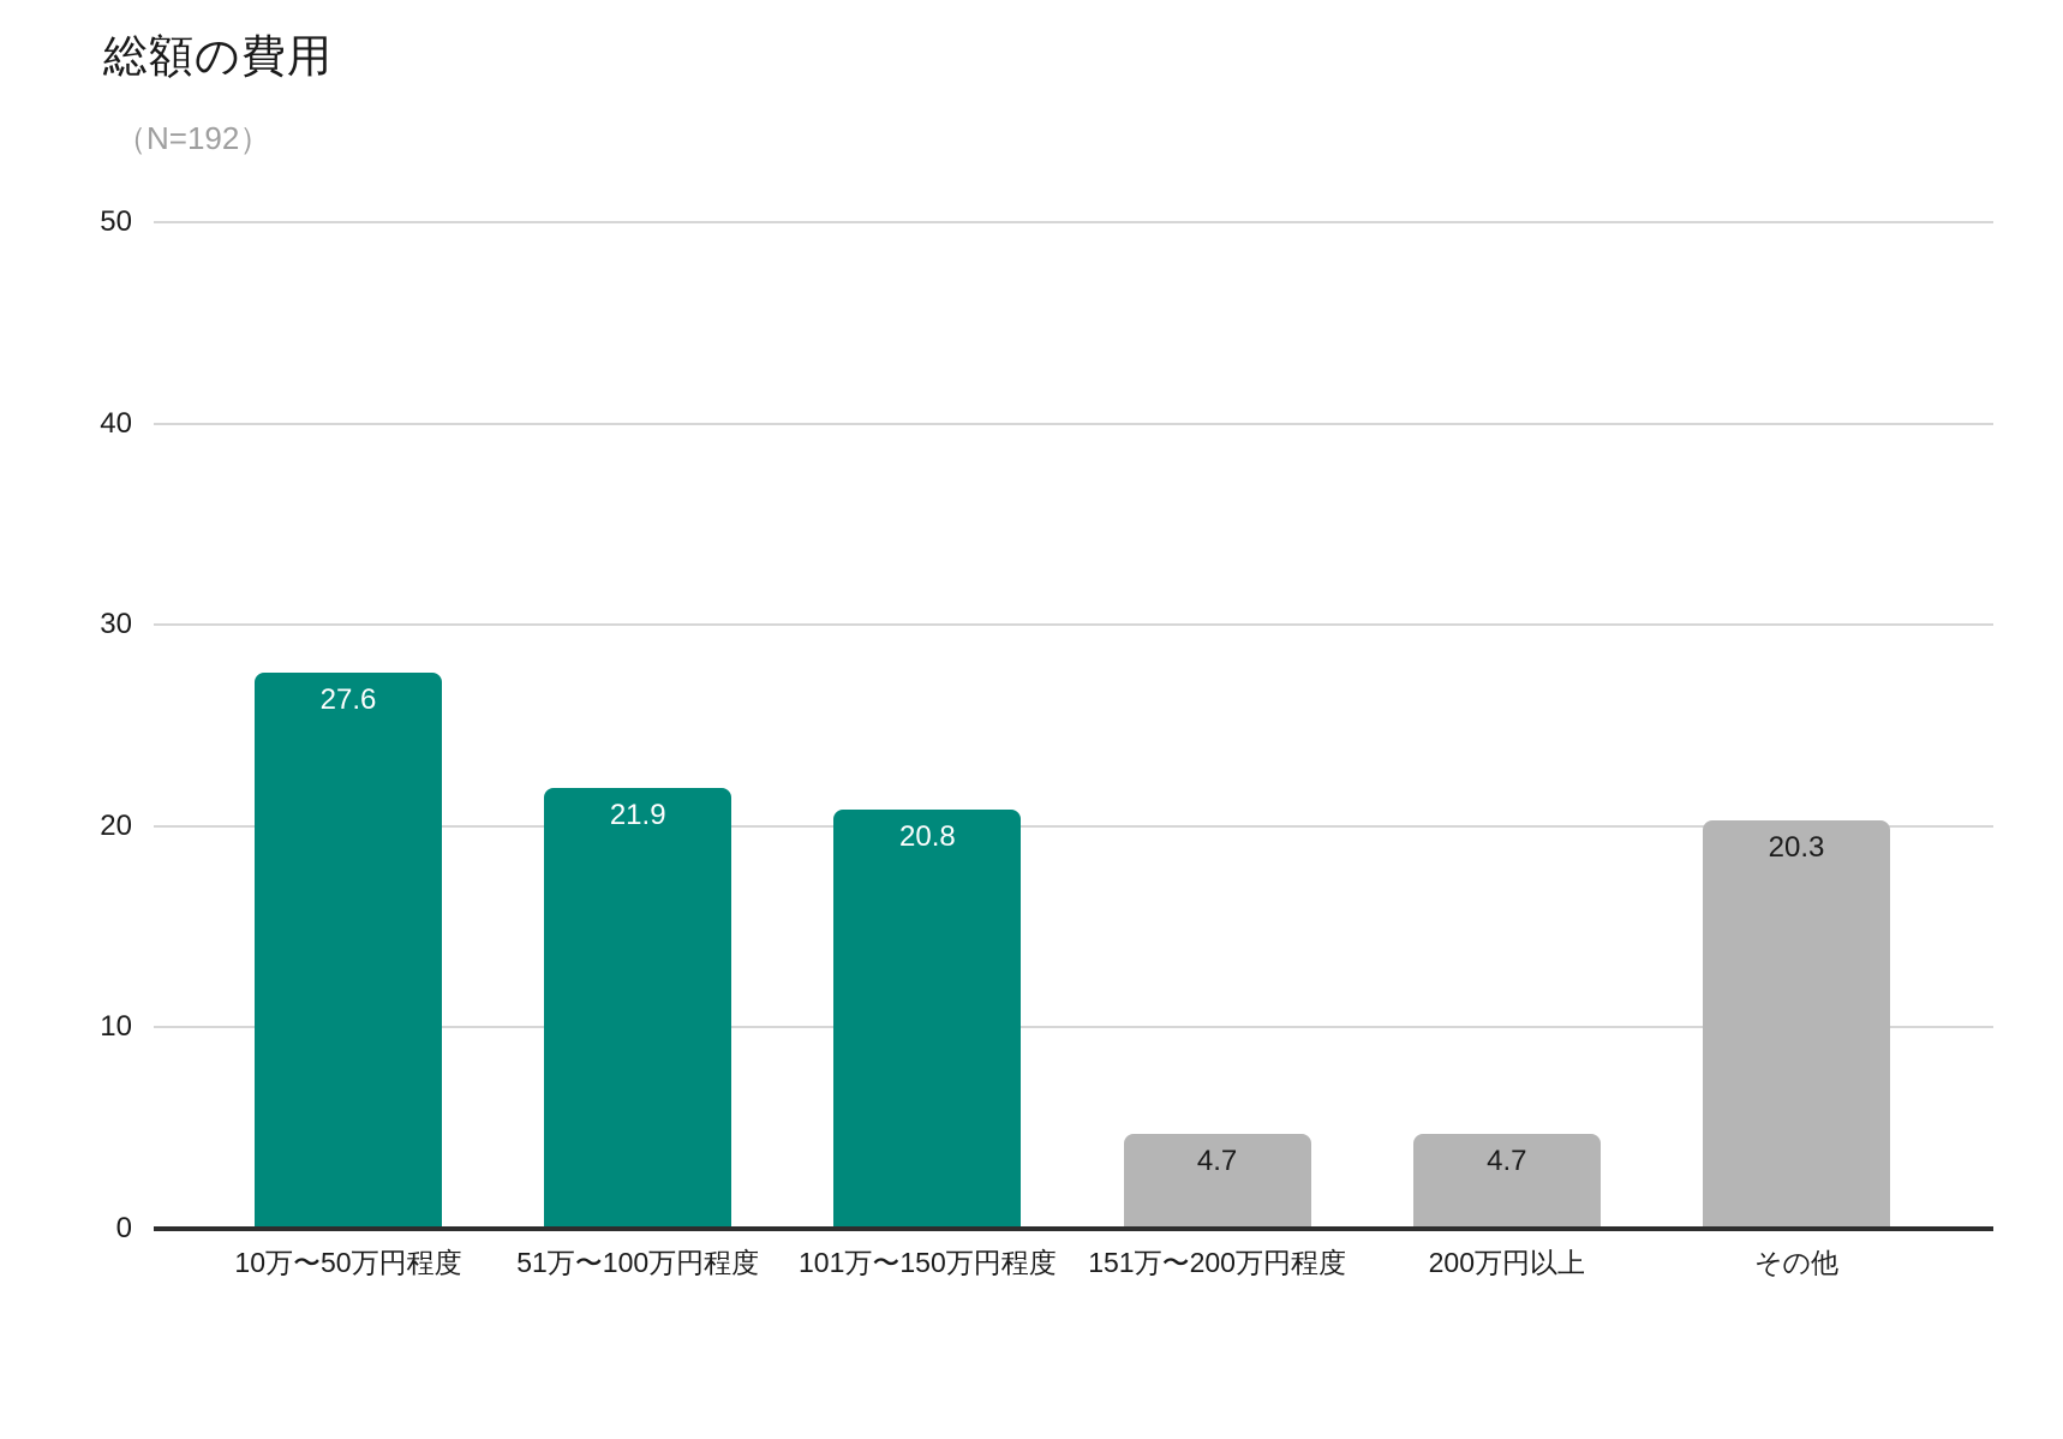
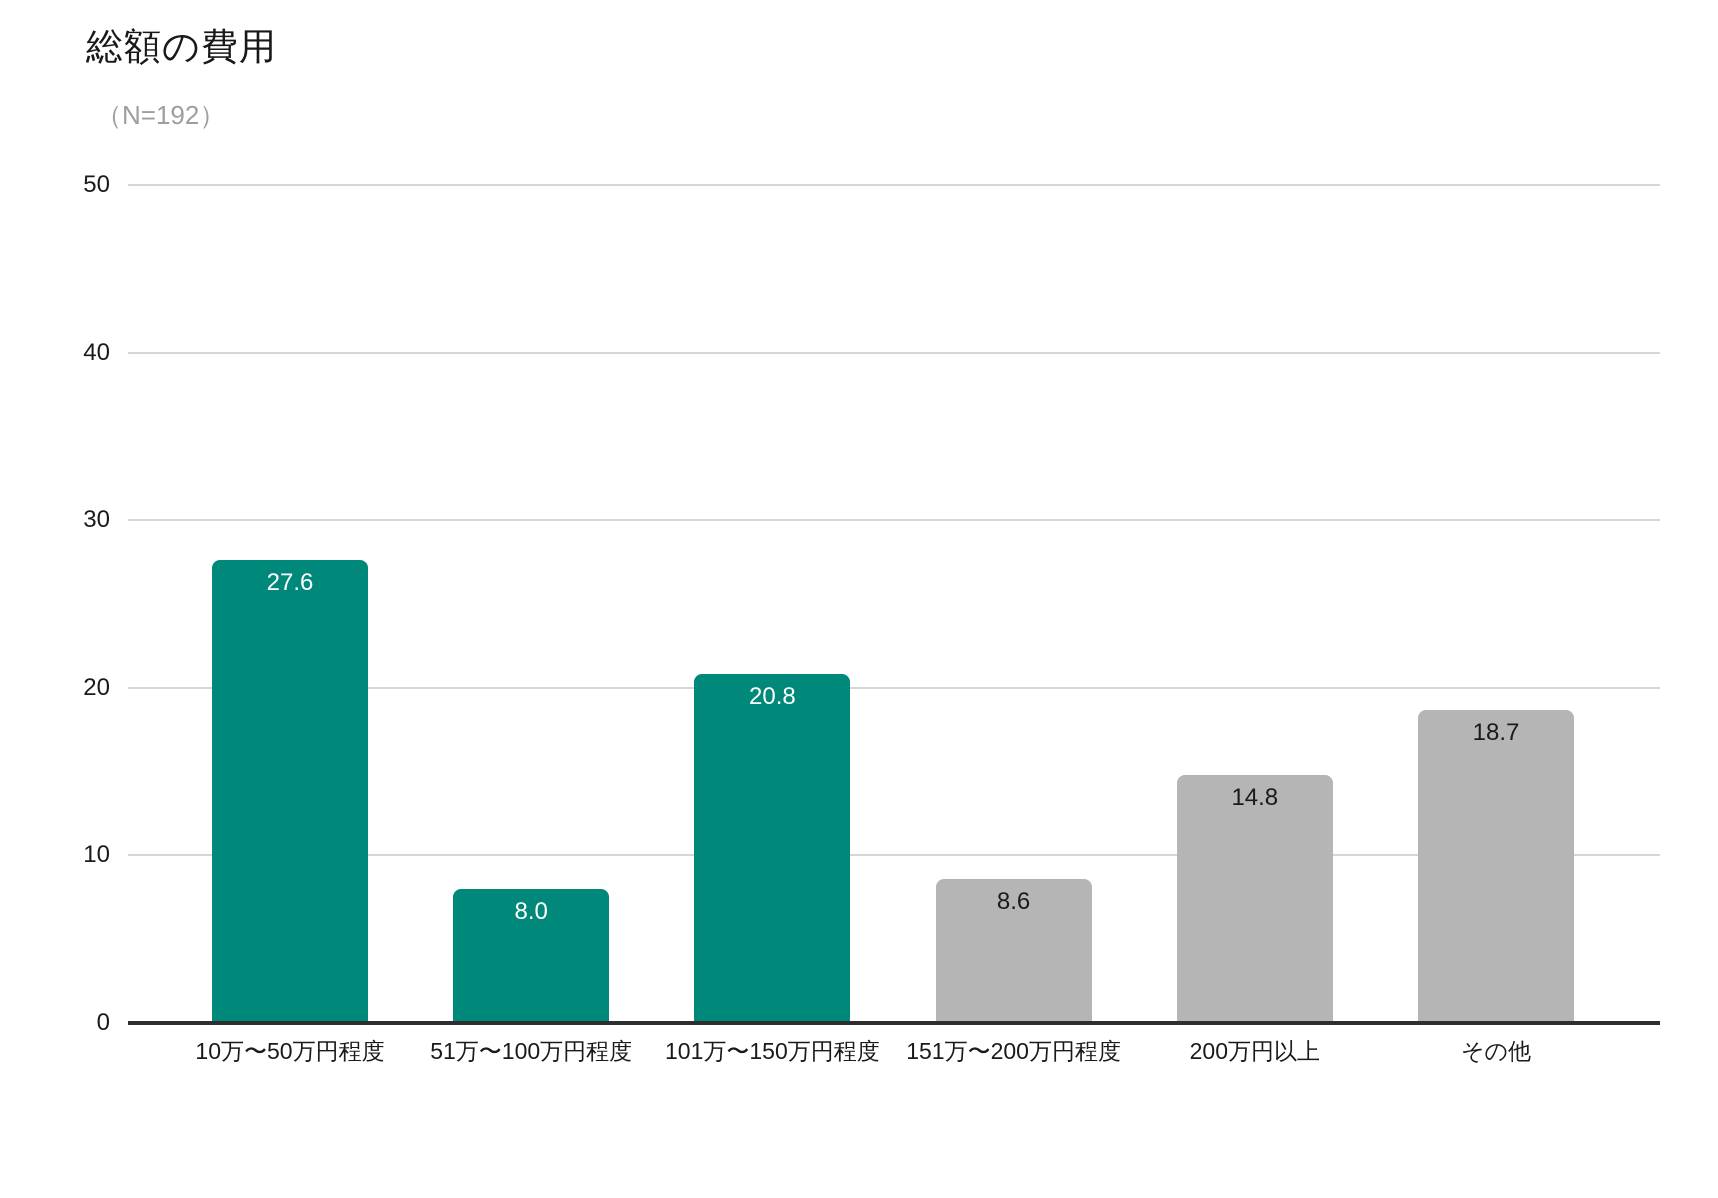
51万〜100万円程度: 21.9 -> 8.0
151万〜200万円程度: 4.7 -> 8.6
200万円以上: 4.7 -> 14.8
その他: 20.3 -> 18.7
